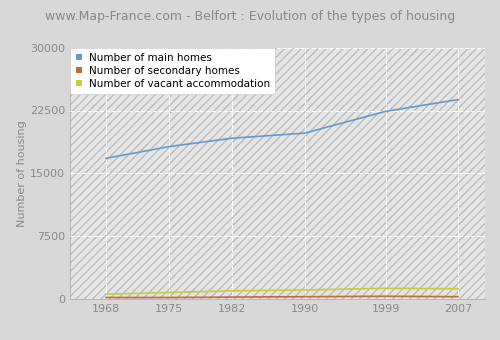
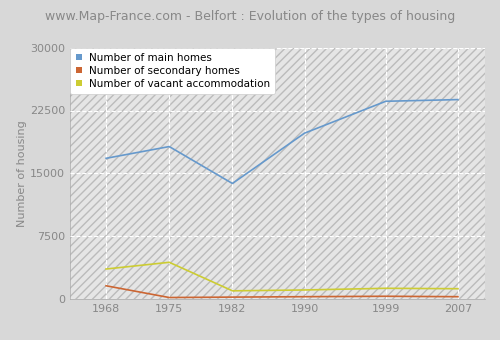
Number of secondary homes/1968: 200 -> 1600
Number of vacant accommodation/1968: 600 -> 3600
Number of vacant accommodation/1975: 800 -> 4400
Number of main homes/1982: 19200 -> 13800
Number of main homes/1999: 22400 -> 23600
